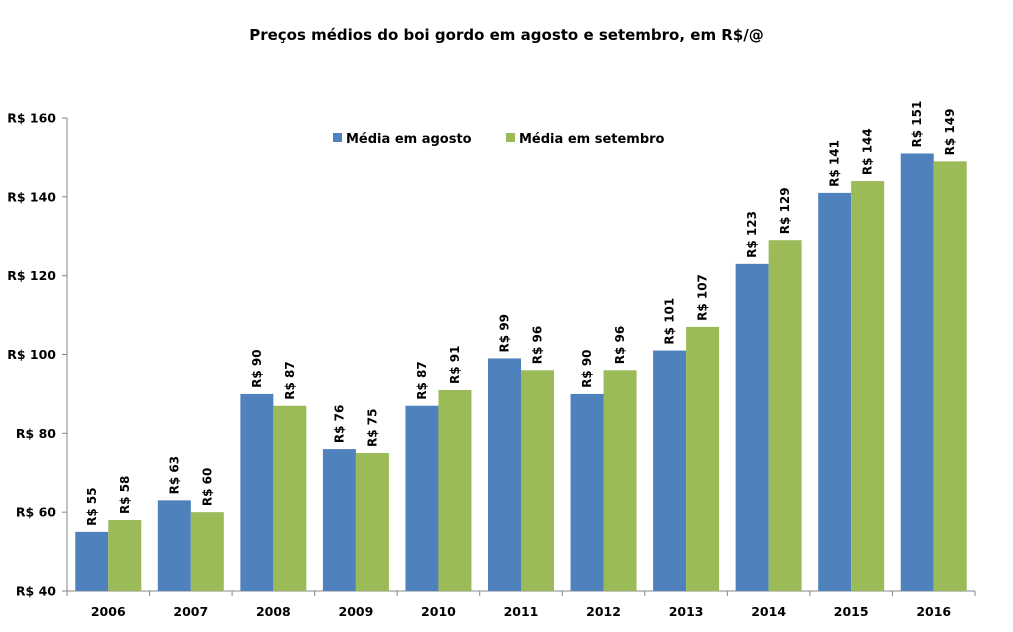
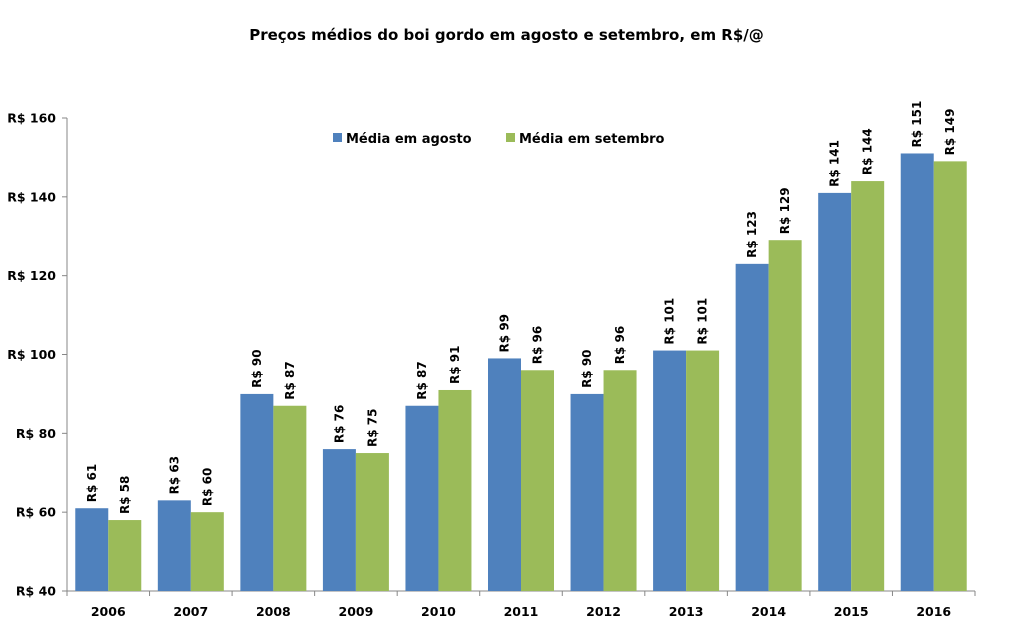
Média em agosto/2006: 55 -> 61
Média em setembro/2013: 107 -> 101
